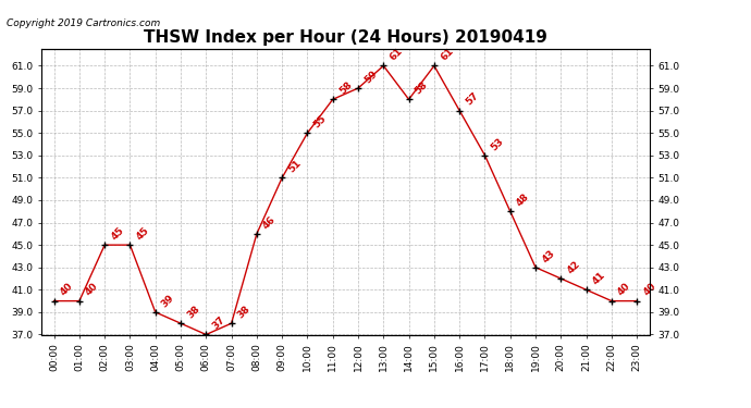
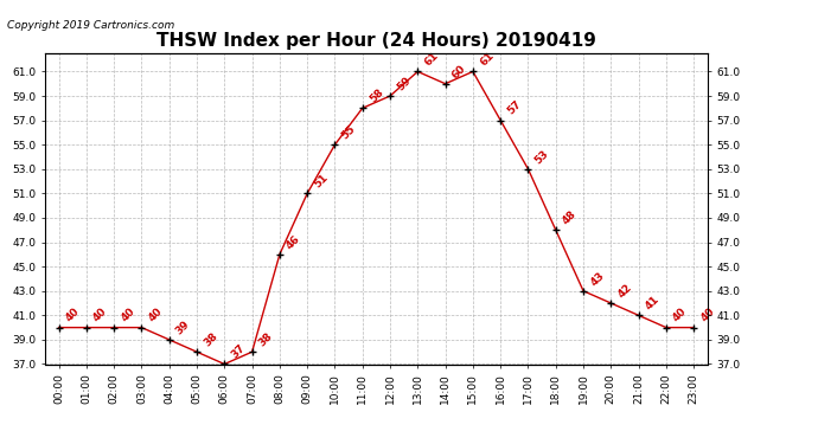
02:00: 45 -> 40
03:00: 45 -> 40
14:00: 58 -> 60
